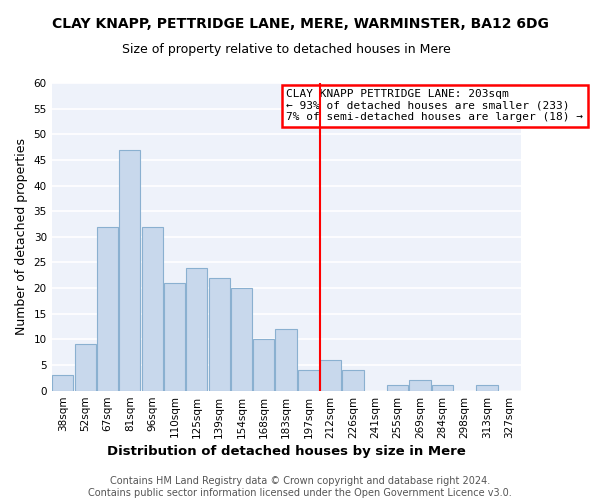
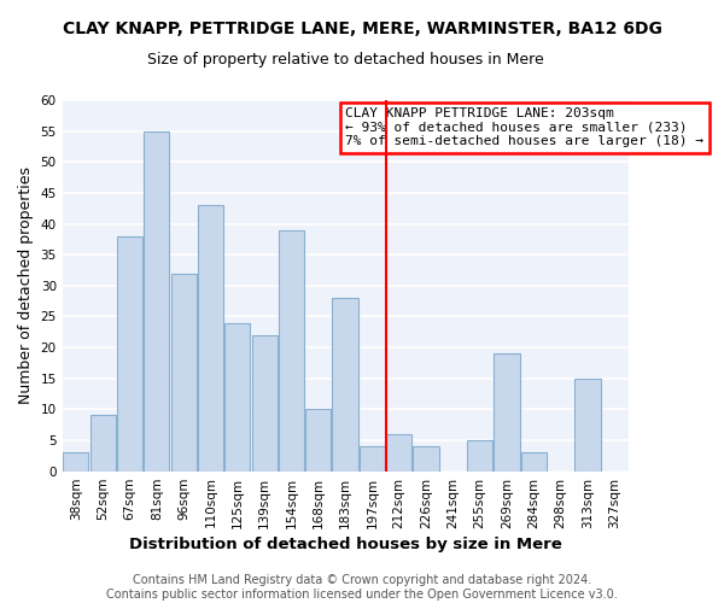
67sqm: 32 -> 38
81sqm: 47 -> 55
110sqm: 21 -> 43
154sqm: 20 -> 39
183sqm: 12 -> 28
255sqm: 1 -> 5
269sqm: 2 -> 19
284sqm: 1 -> 3
313sqm: 1 -> 15
